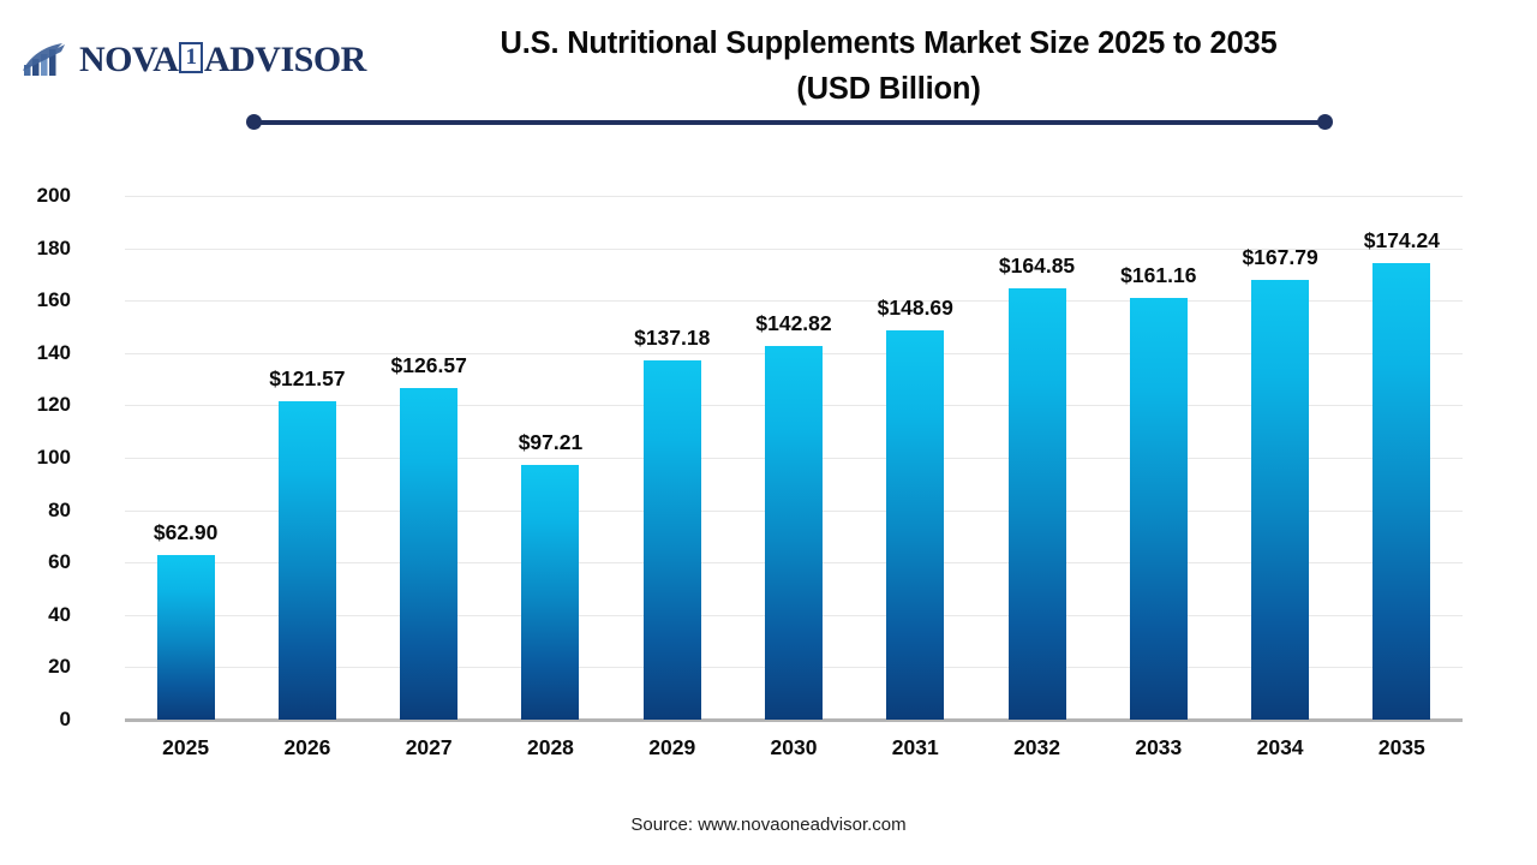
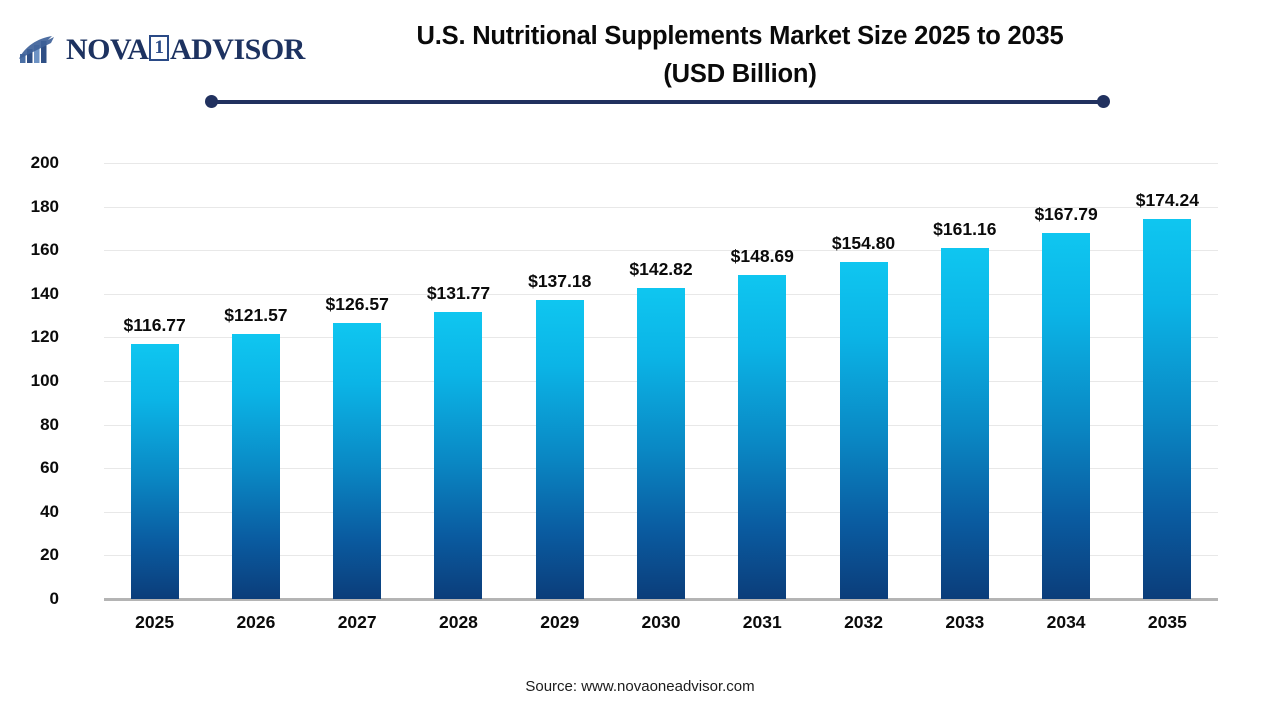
2025: $62.90 -> $116.77
2028: $97.21 -> $131.77
2032: $164.85 -> $154.80
